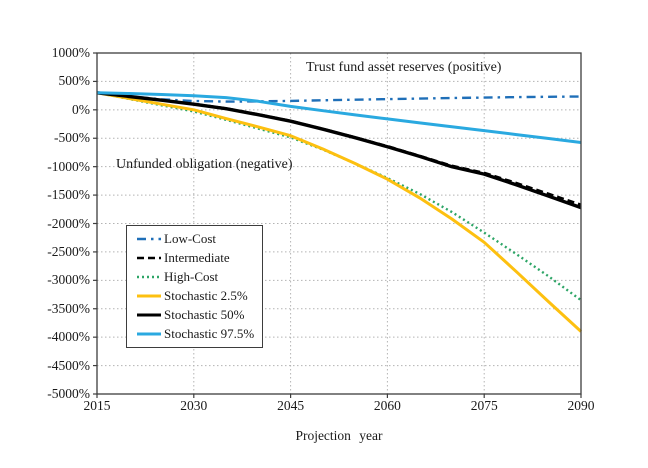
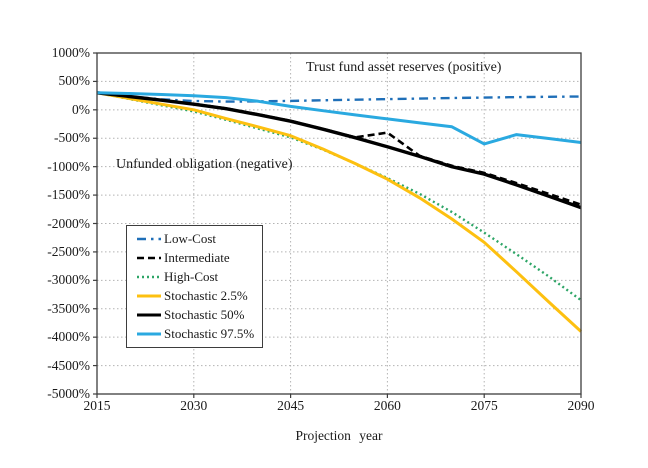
Intermediate/2060: -600% -> -400%
Stochastic 97.5%/2075: -400% -> -600%
